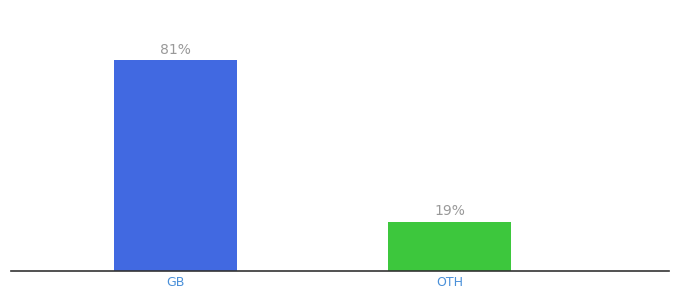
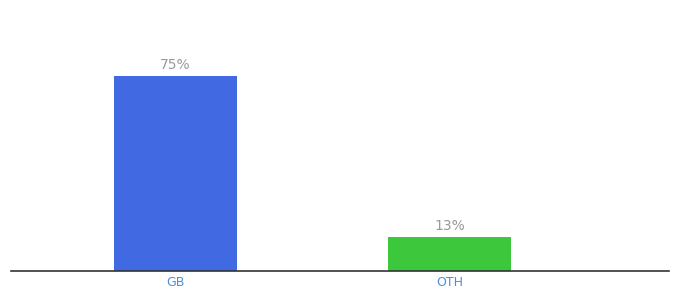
GB: 81% -> 75%
OTH: 19% -> 13%
